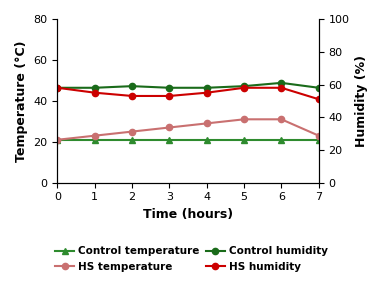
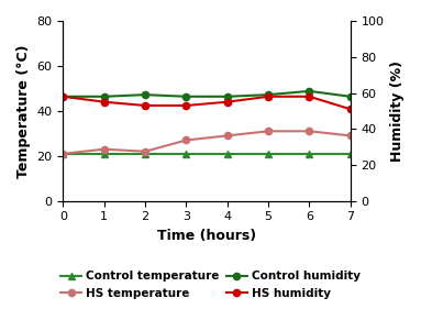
HS temperature/2: 25 -> 22
HS temperature/7: 23 -> 29
